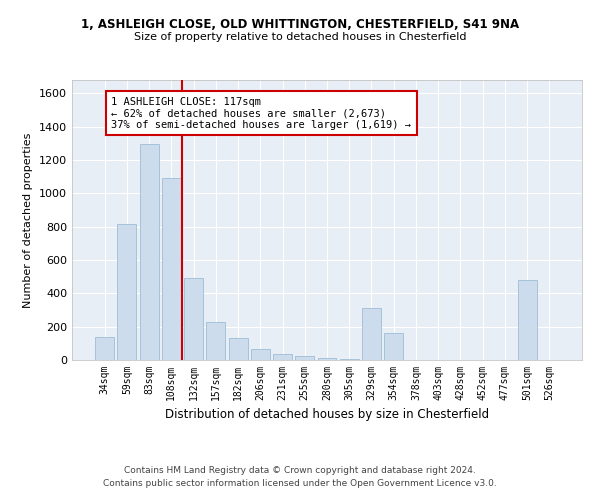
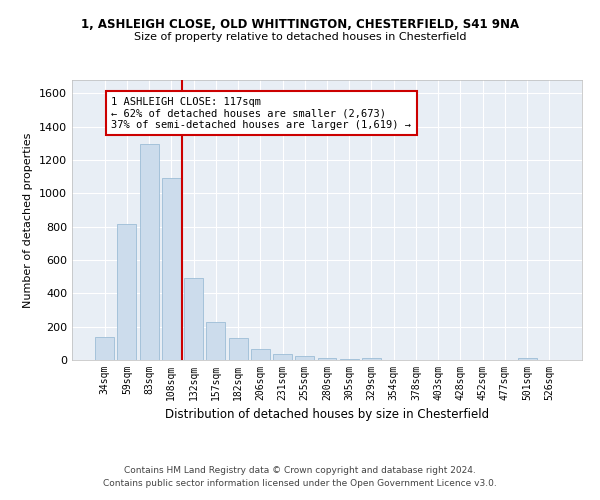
329sqm: 310 -> 20
354sqm: 160 -> 0
501sqm: 480 -> 10
